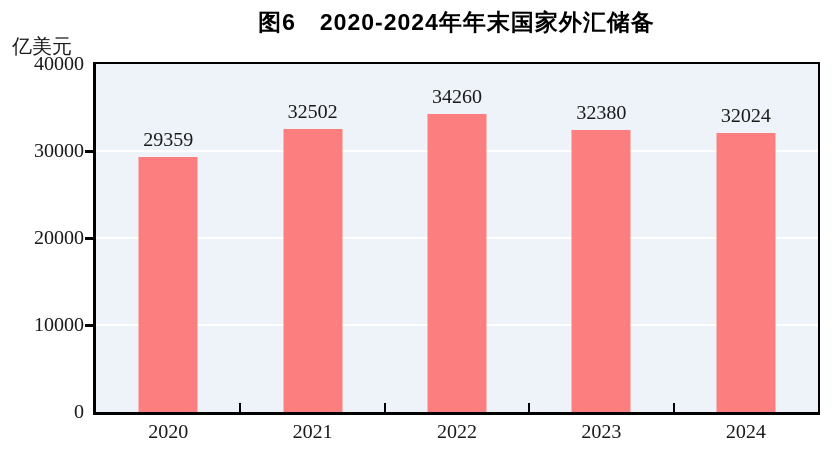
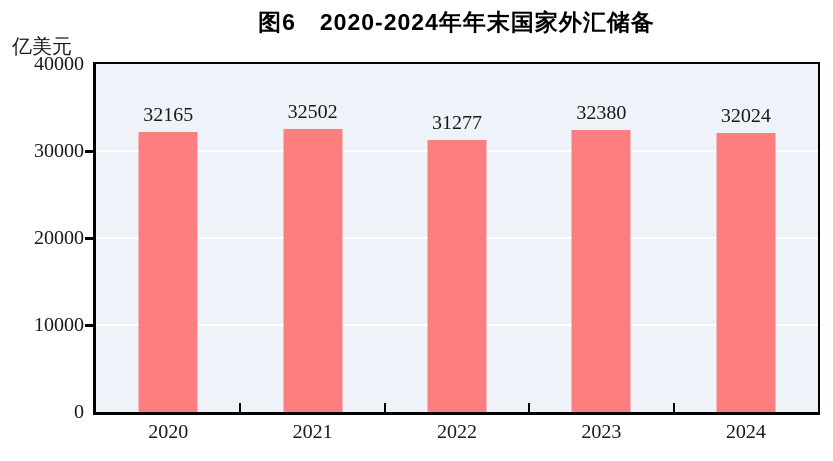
2020: 29359 -> 32165
2022: 34260 -> 31277
